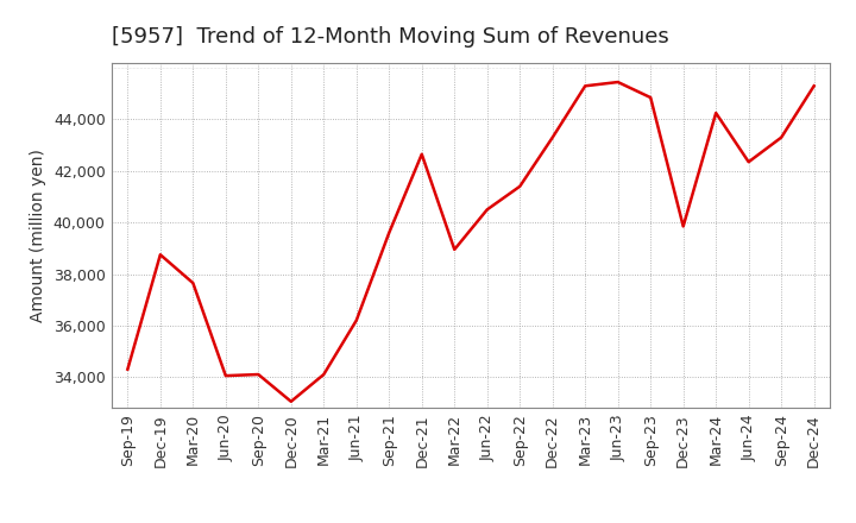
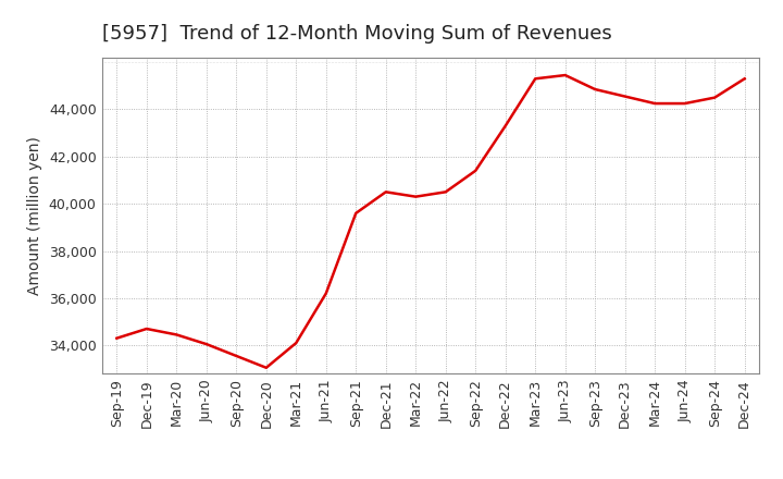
Dec-19: 38,750 -> 34,700
Mar-20: 37,650 -> 34,450
Sep-20: 34,100 -> 33,550
Dec-21: 42,650 -> 40,500
Mar-22: 38,950 -> 40,300
Dec-23: 39,850 -> 44,550
Jun-24: 42,350 -> 44,250
Sep-24: 43,300 -> 44,500
